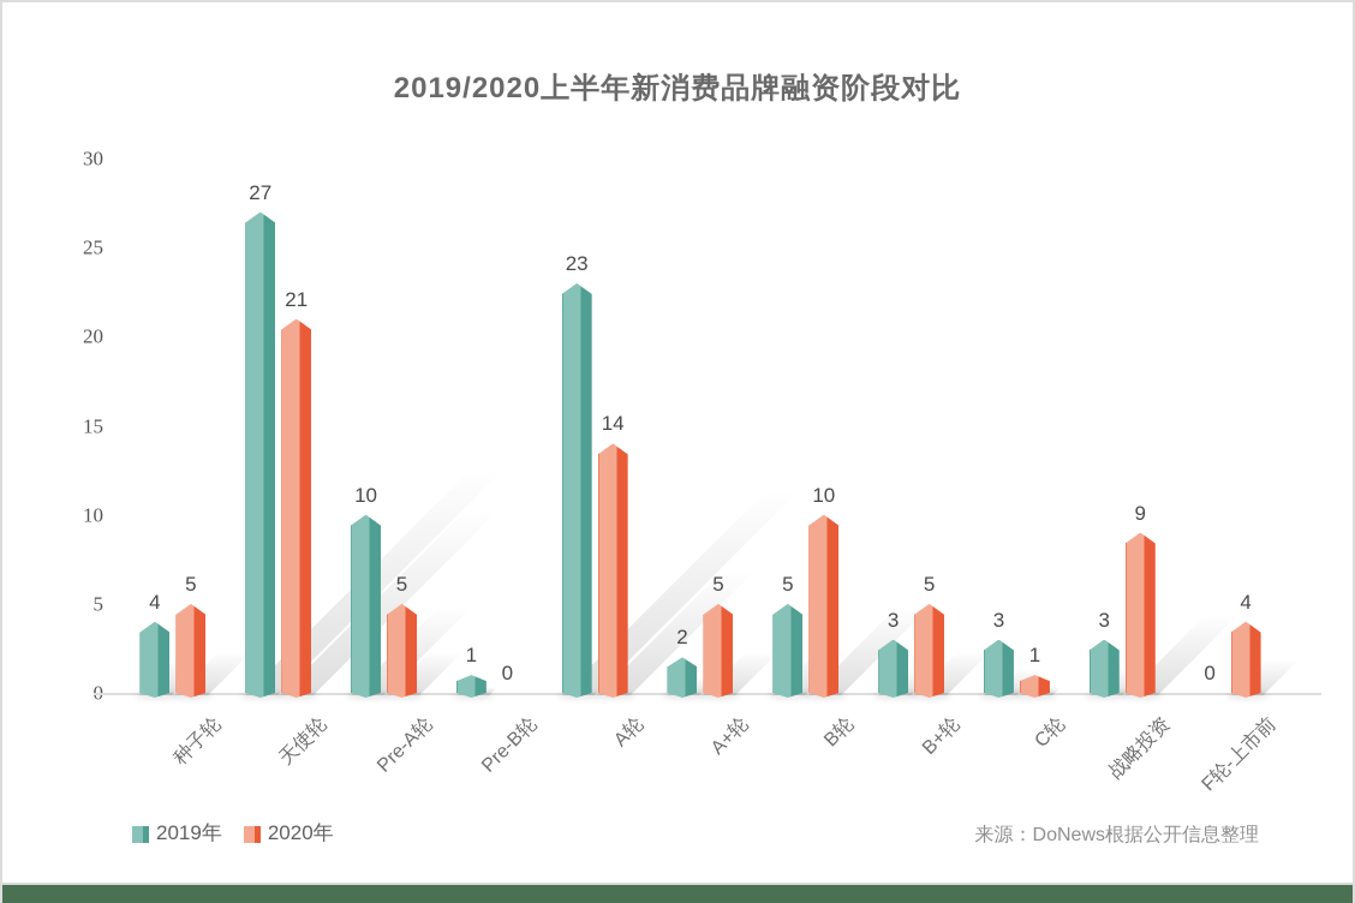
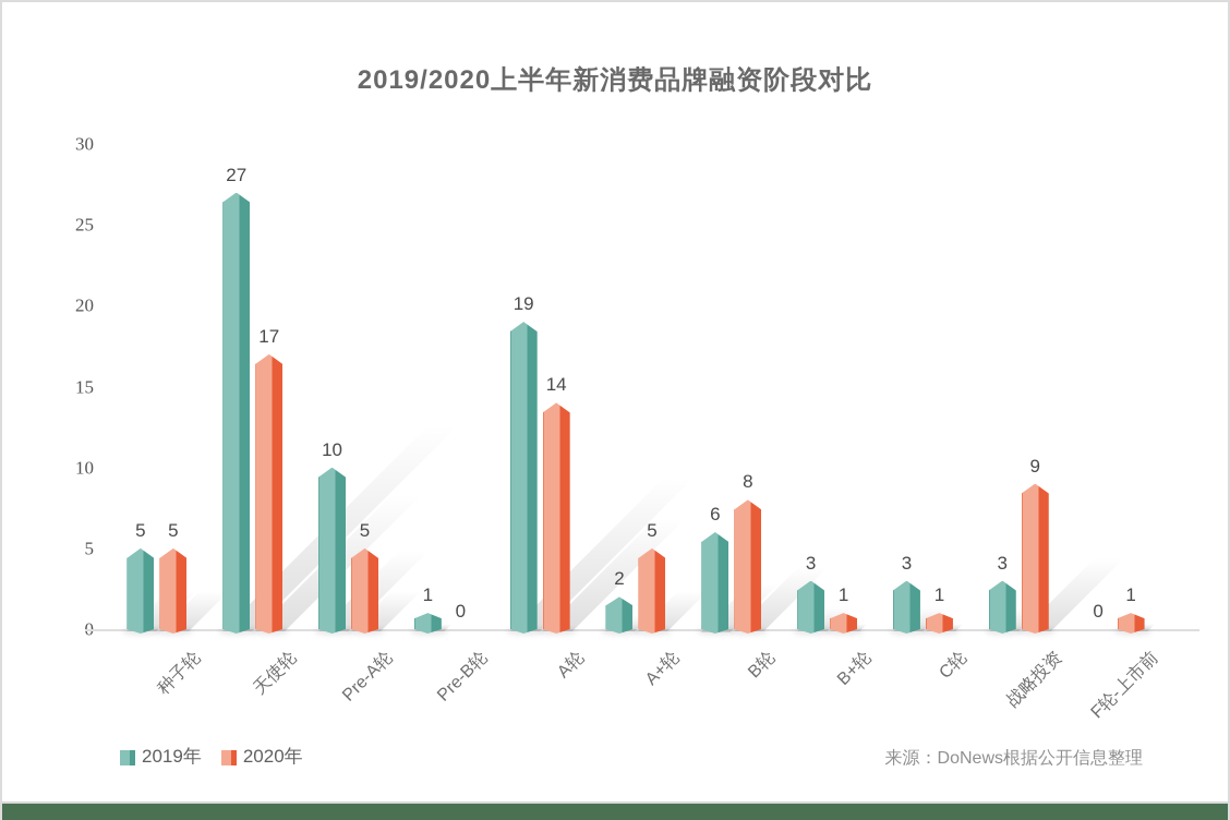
2019年/种子轮: 4 -> 5
2020年/天使轮: 21 -> 17
2019年/A轮: 23 -> 19
2019年/B轮: 5 -> 6
2020年/B轮: 10 -> 8
2020年/B+轮: 5 -> 1
2020年/F轮-上市前: 4 -> 1
